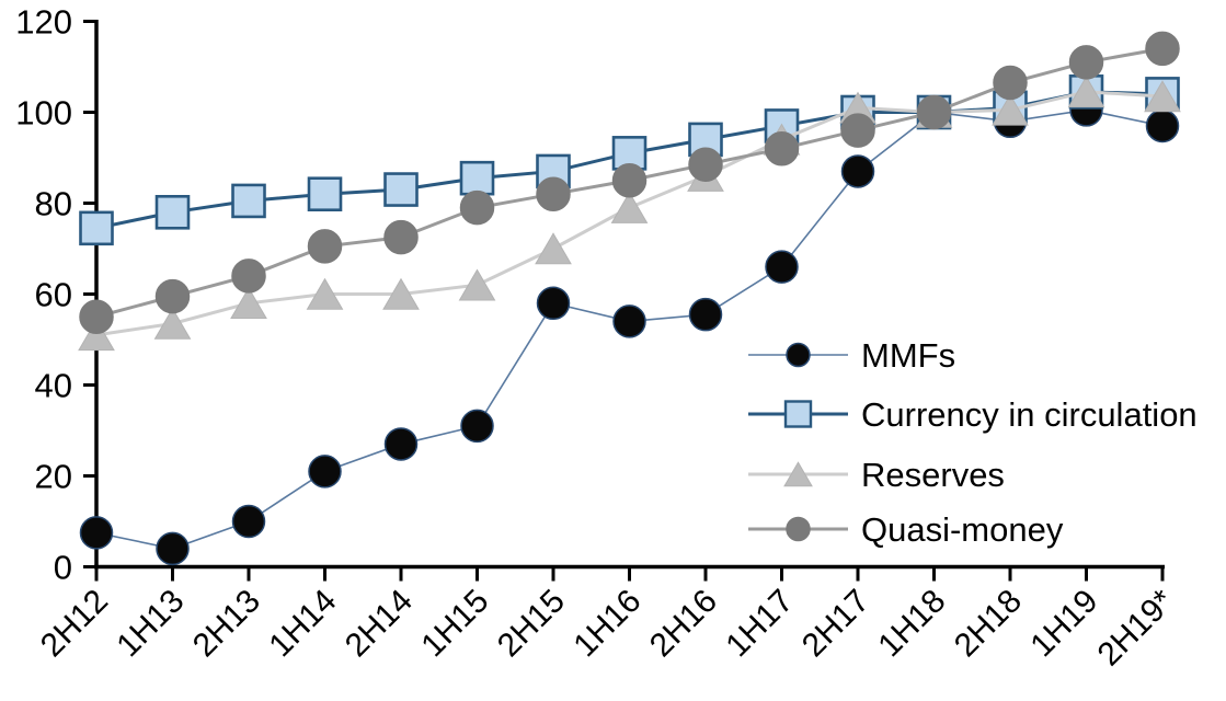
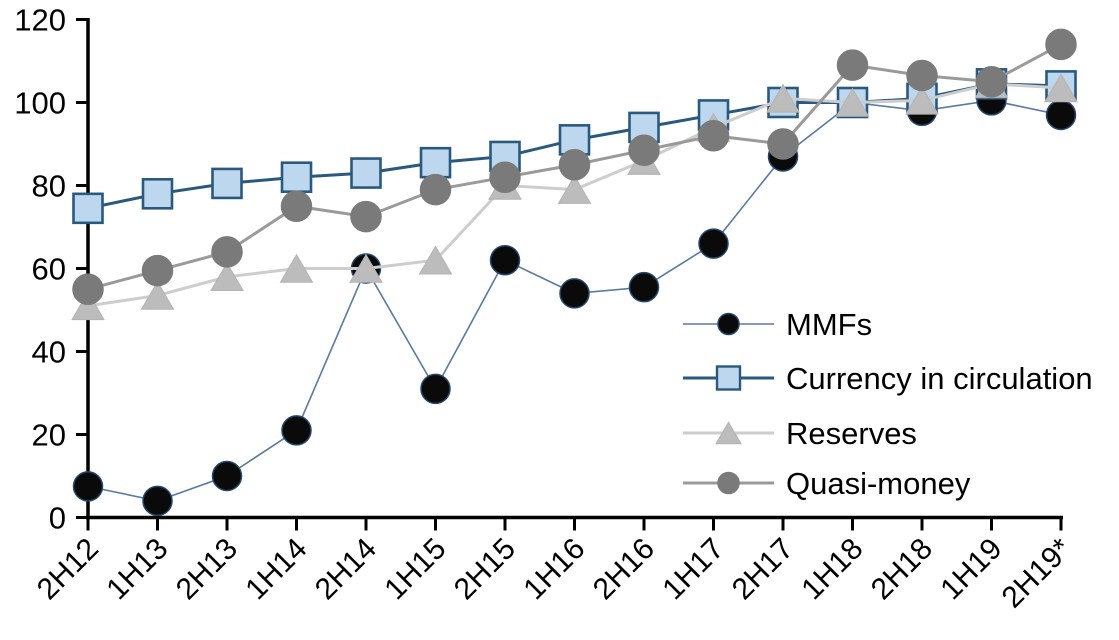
Quasi-money/1H14: 70 -> 75
MMFs/2H14: 27 -> 60
MMFs/2H15: 58 -> 62
Reserves/2H15: 70 -> 80
Quasi-money/2H17: 96 -> 90
Quasi-money/1H18: 100 -> 109
Quasi-money/1H19: 111 -> 105
